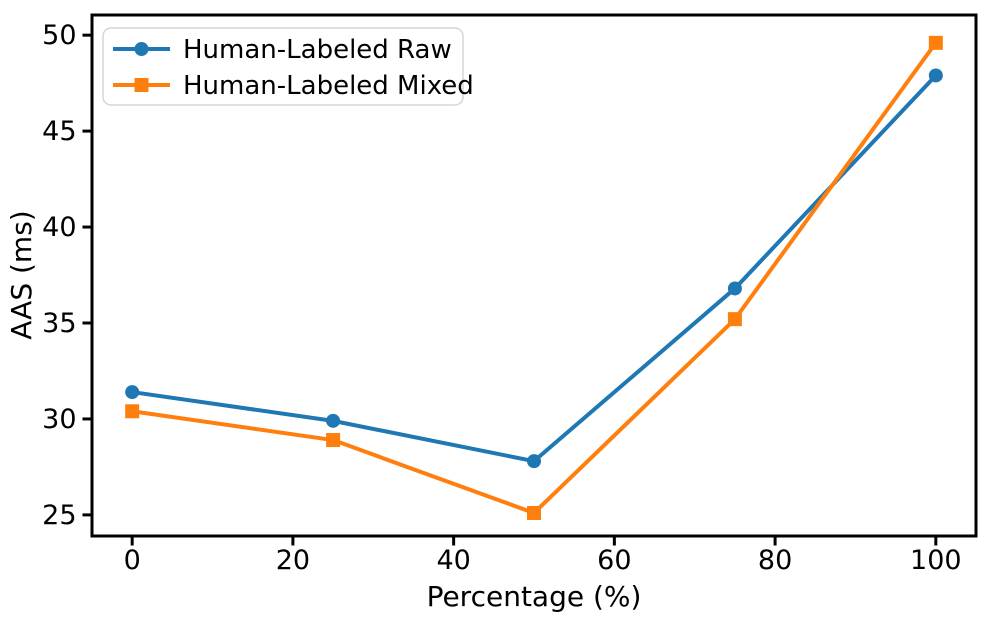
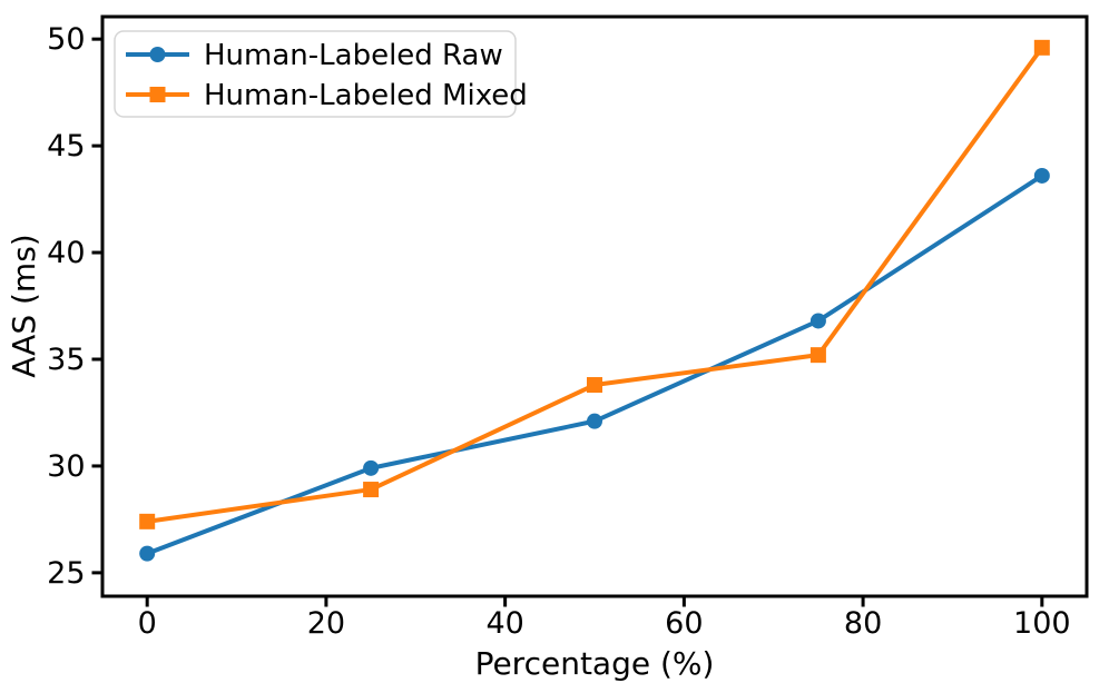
Human-Labeled Raw/0: 31.4 -> 25.9
Human-Labeled Mixed/0: 30.4 -> 27.4
Human-Labeled Raw/50: 27.8 -> 32.1
Human-Labeled Mixed/50: 25.1 -> 33.8
Human-Labeled Raw/100: 47.9 -> 43.6
